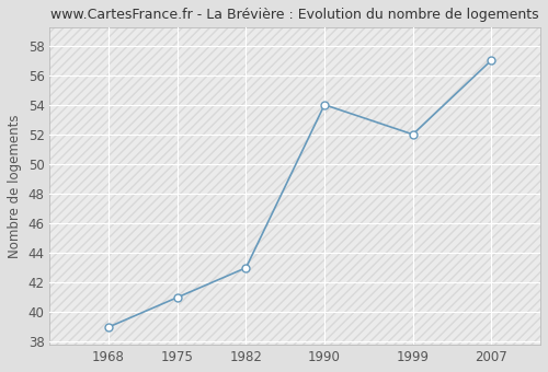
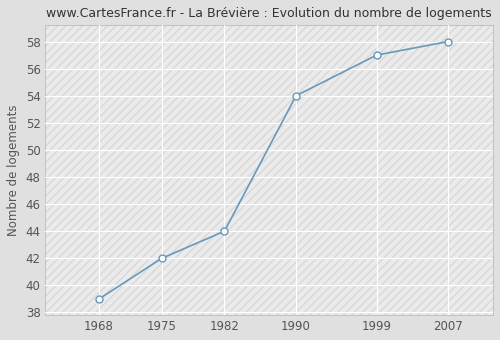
1975: 41 -> 42
1982: 43 -> 44
1999: 52 -> 57
2007: 57 -> 58
